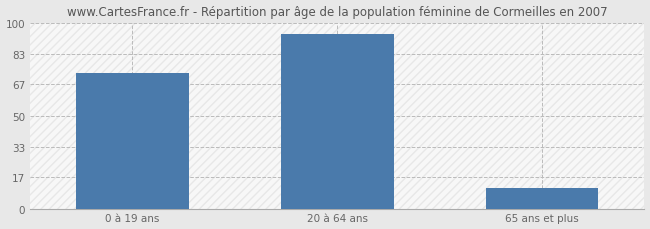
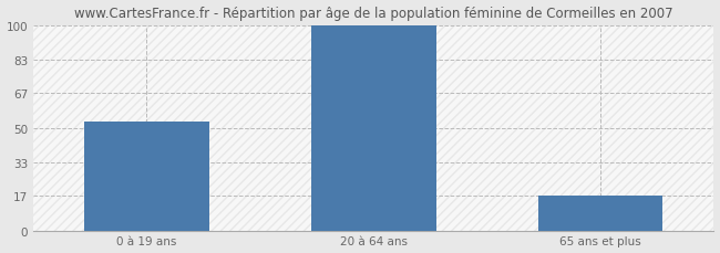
0 à 19 ans: 73 -> 53
20 à 64 ans: 94 -> 100
65 ans et plus: 11 -> 17
